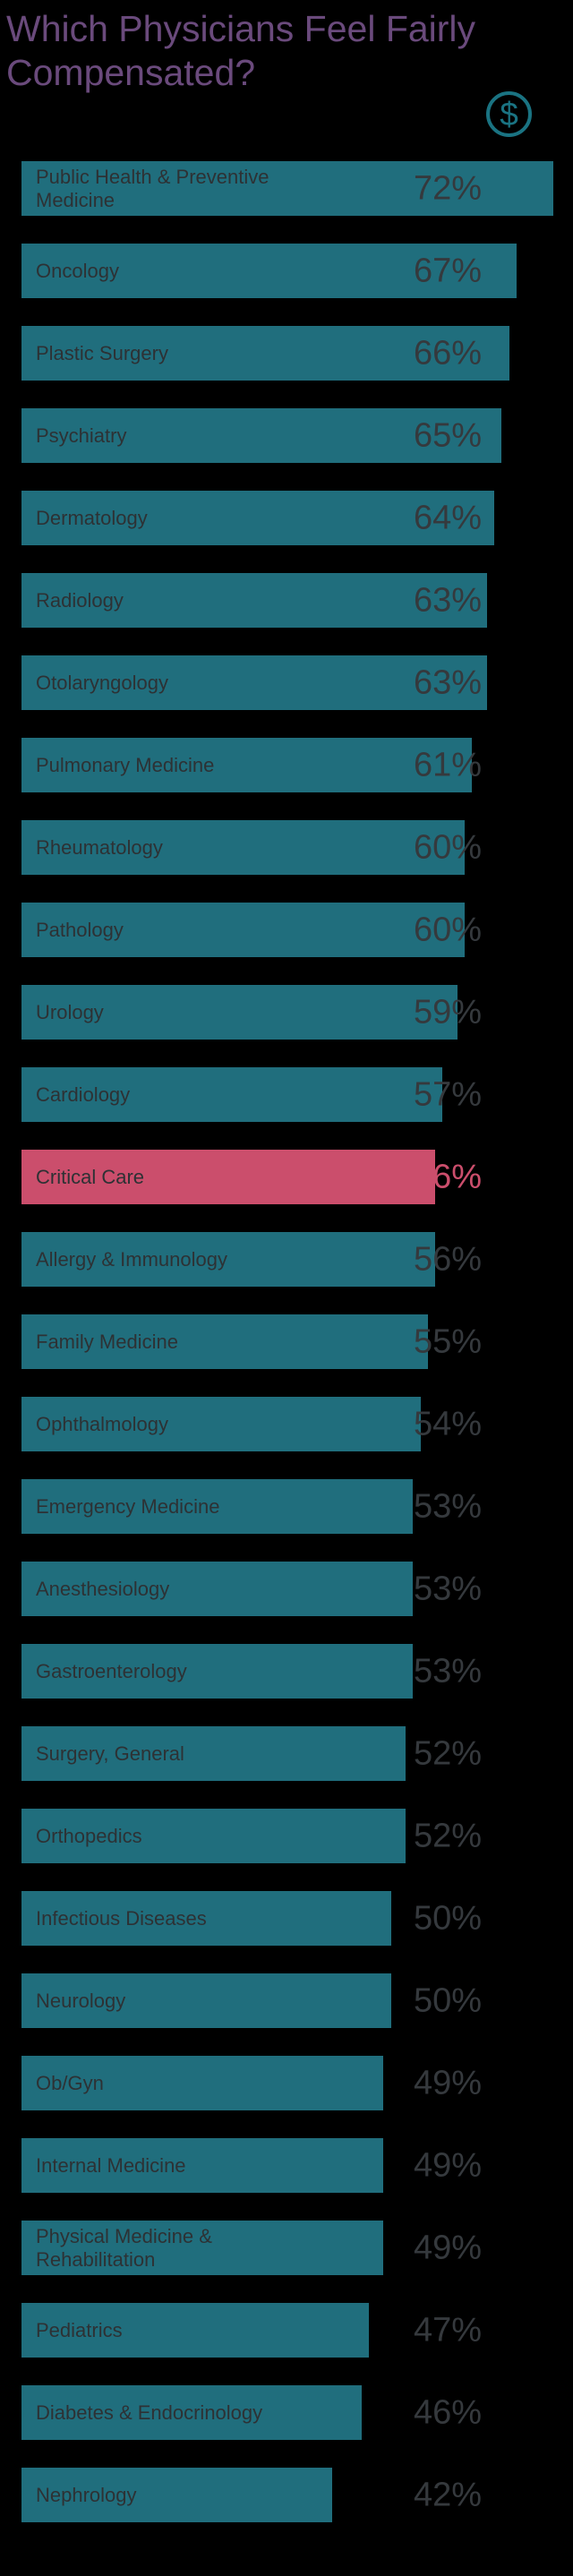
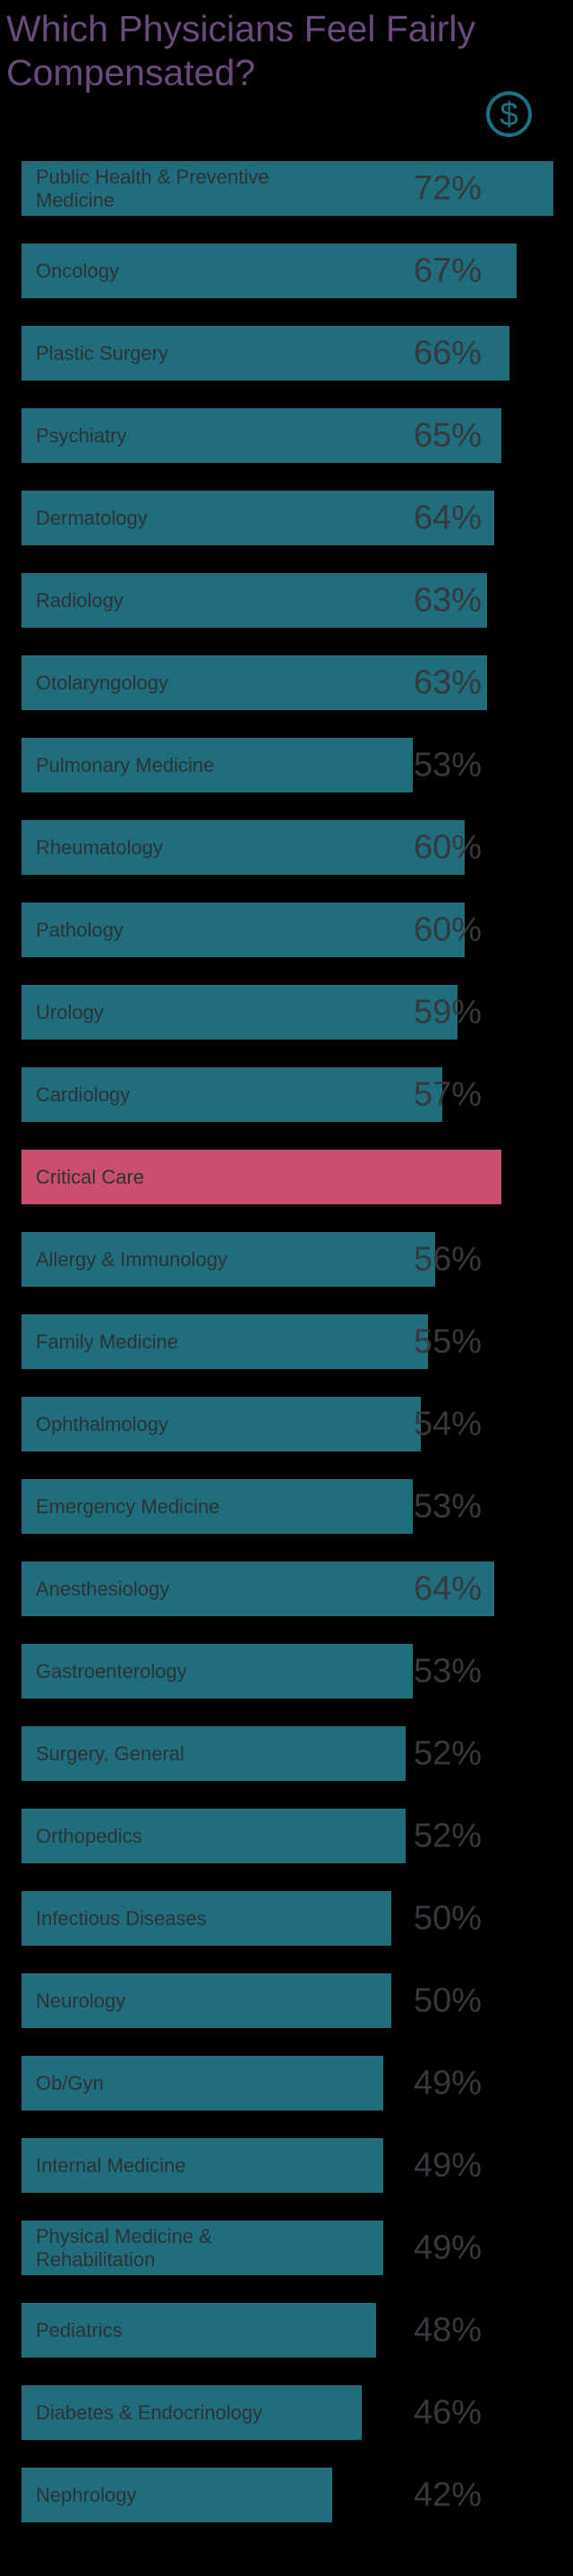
Pulmonary Medicine: 61% -> 53%
Critical Care: 56% -> 65%
Anesthesiology: 53% -> 64%
Pediatrics: 47% -> 48%
